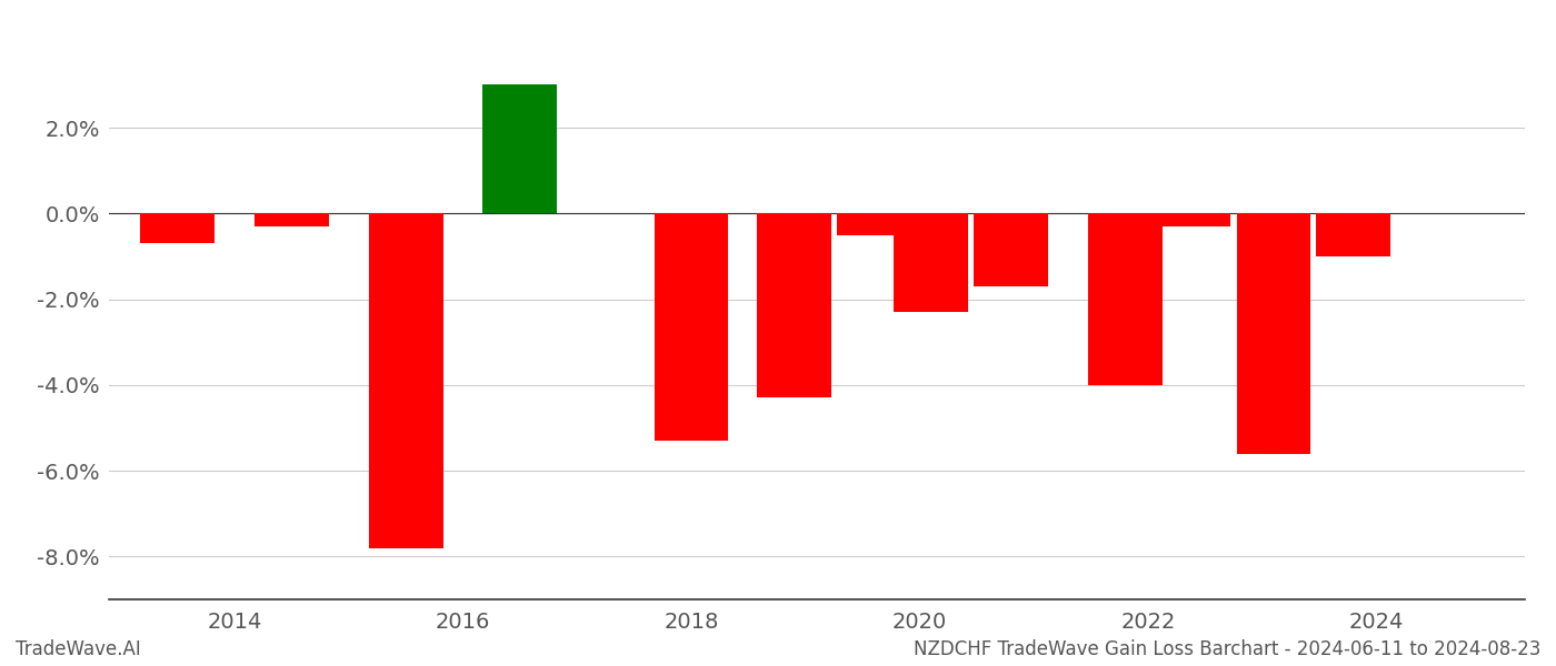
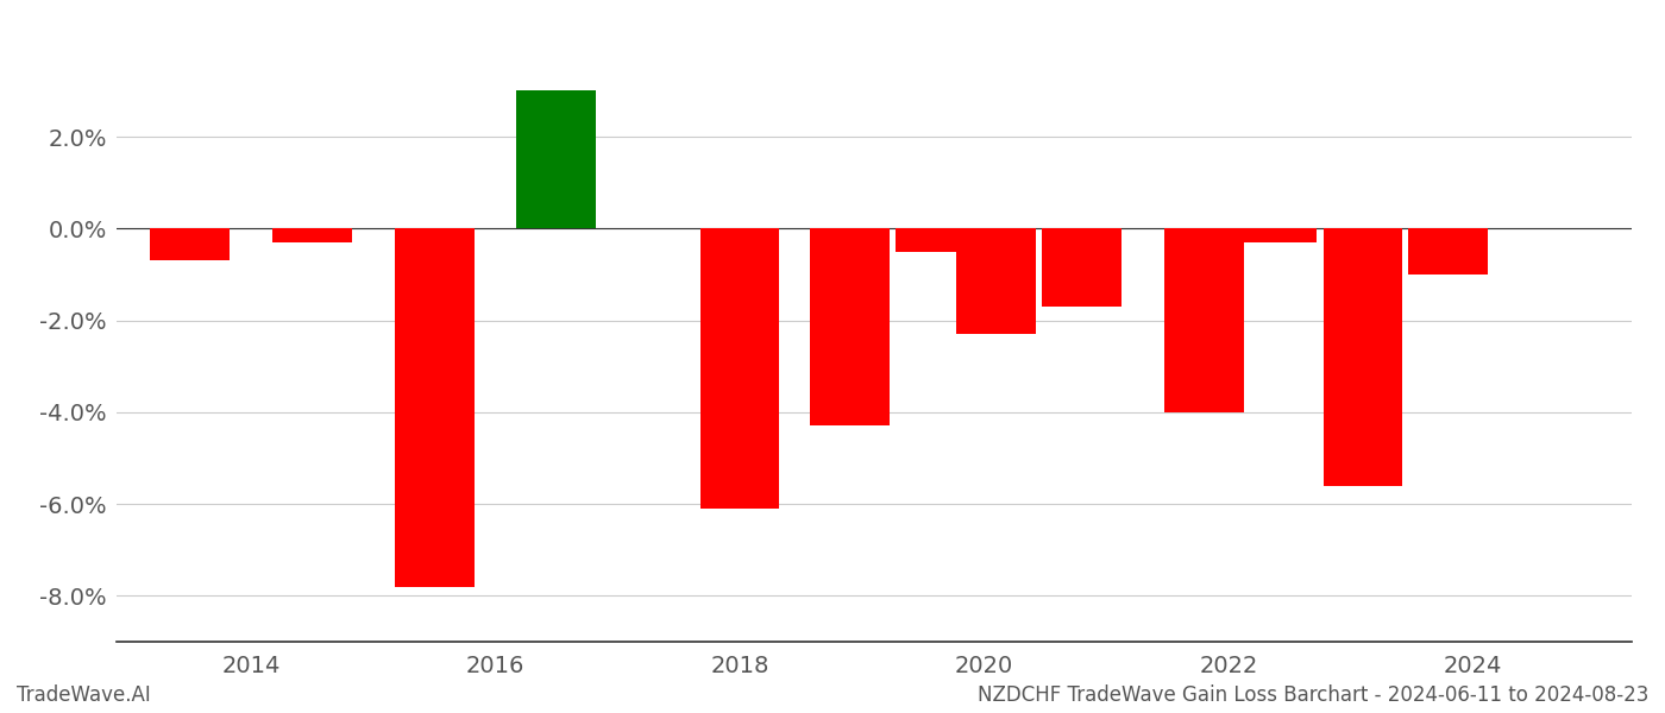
2018: -5.3% -> -6.1%
